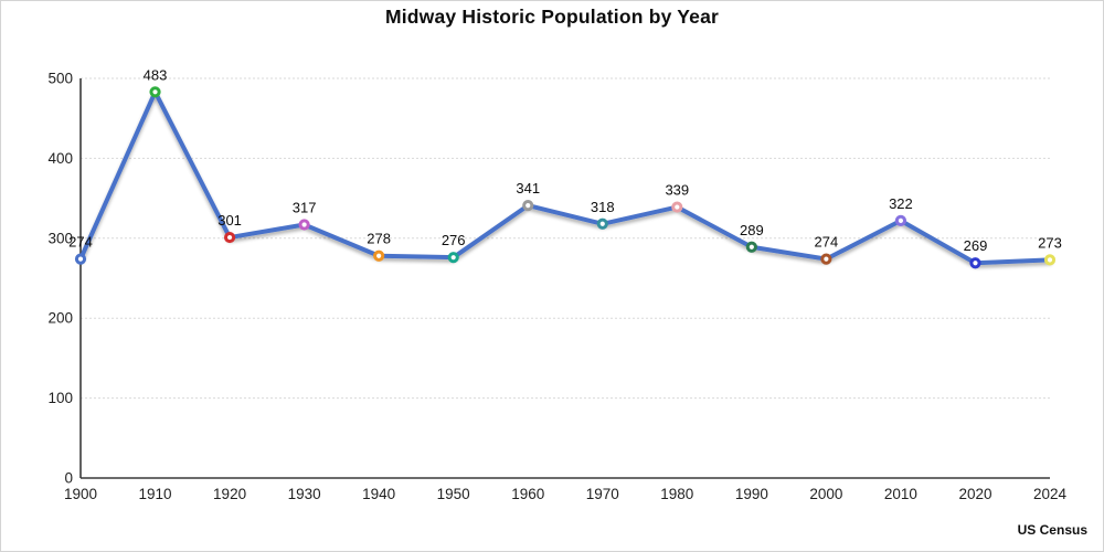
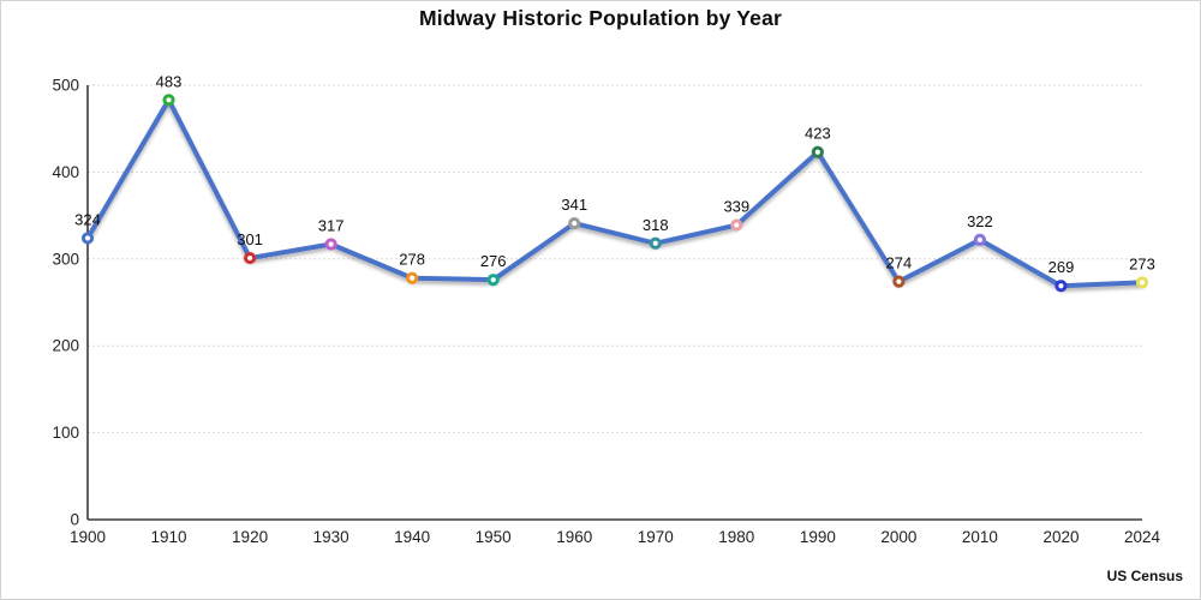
1900: 274 -> 324
1990: 289 -> 423
